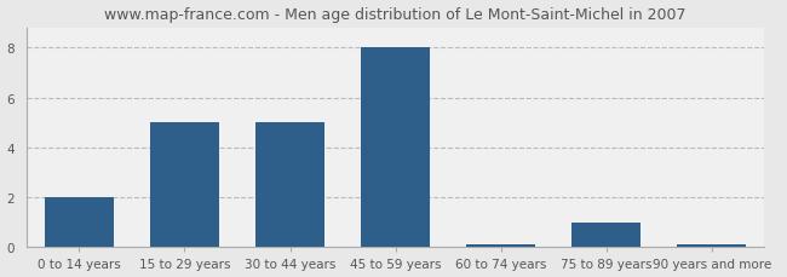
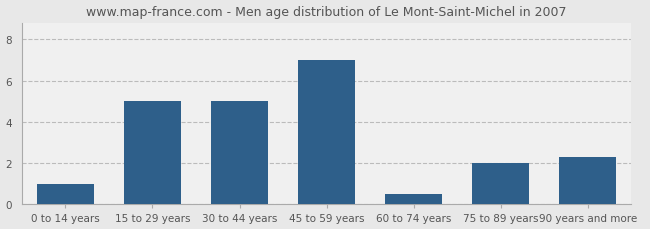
0 to 14 years: 2.0 -> 1.0
45 to 59 years: 8.0 -> 7.0
60 to 74 years: 0.1 -> 0.5
75 to 89 years: 1.0 -> 2.0
90 years and more: 0.1 -> 2.3
